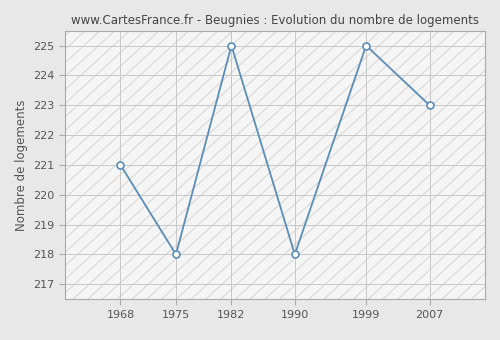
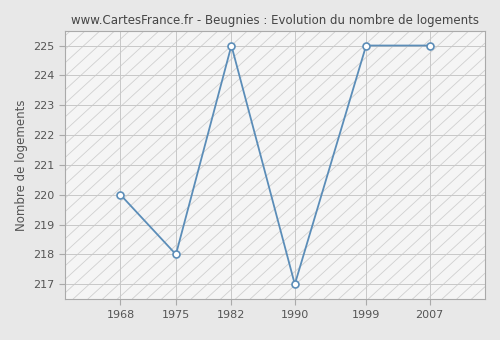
1968: 221 -> 220
1990: 218 -> 217
2007: 223 -> 225
